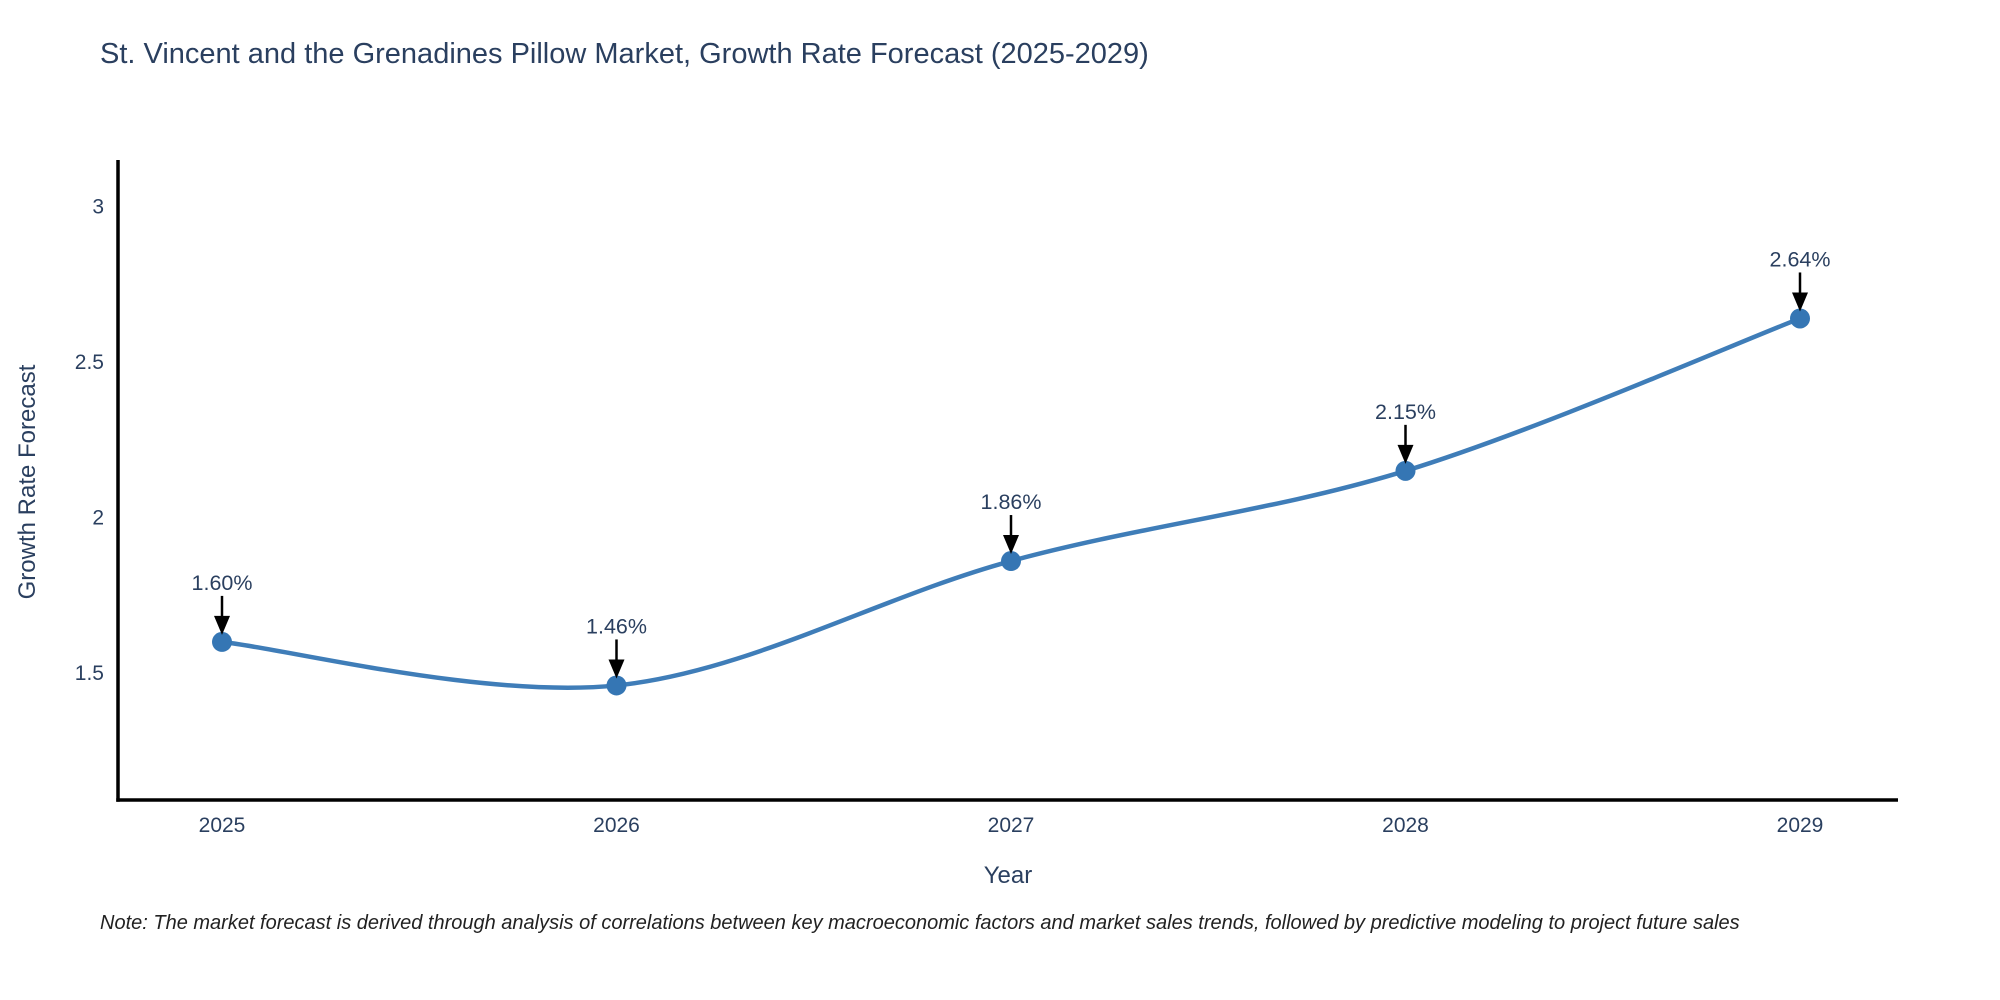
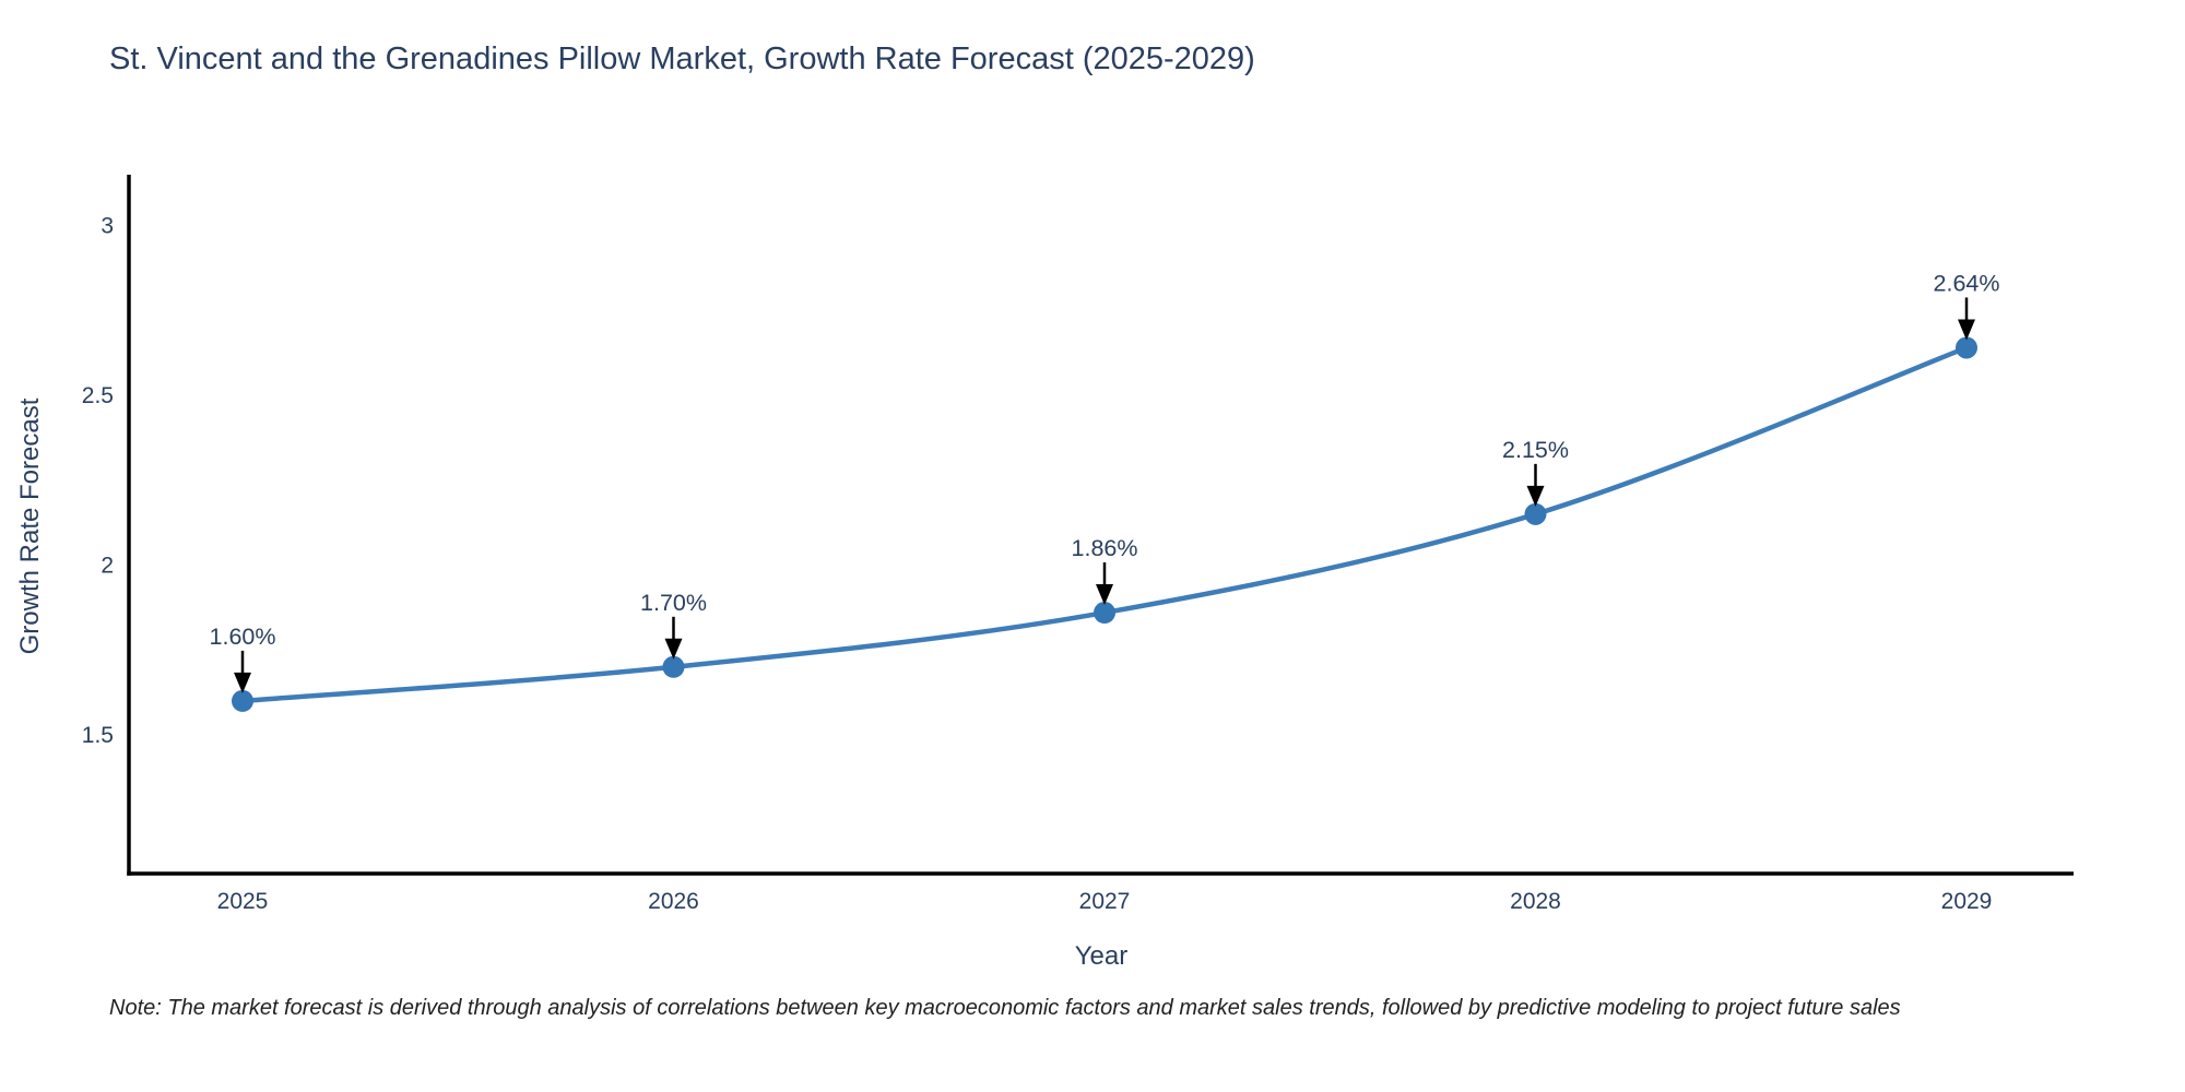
2026: 1.46% -> 1.70%
